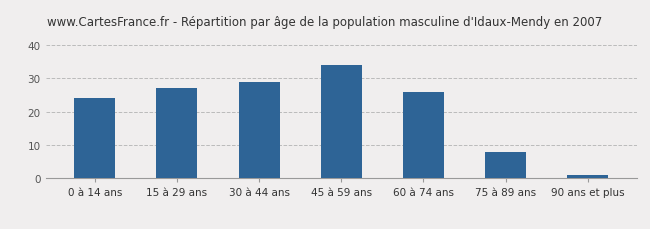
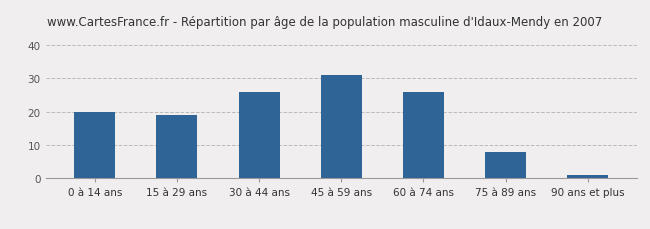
0 à 14 ans: 24 -> 20
15 à 29 ans: 27 -> 19
30 à 44 ans: 29 -> 26
45 à 59 ans: 34 -> 31
